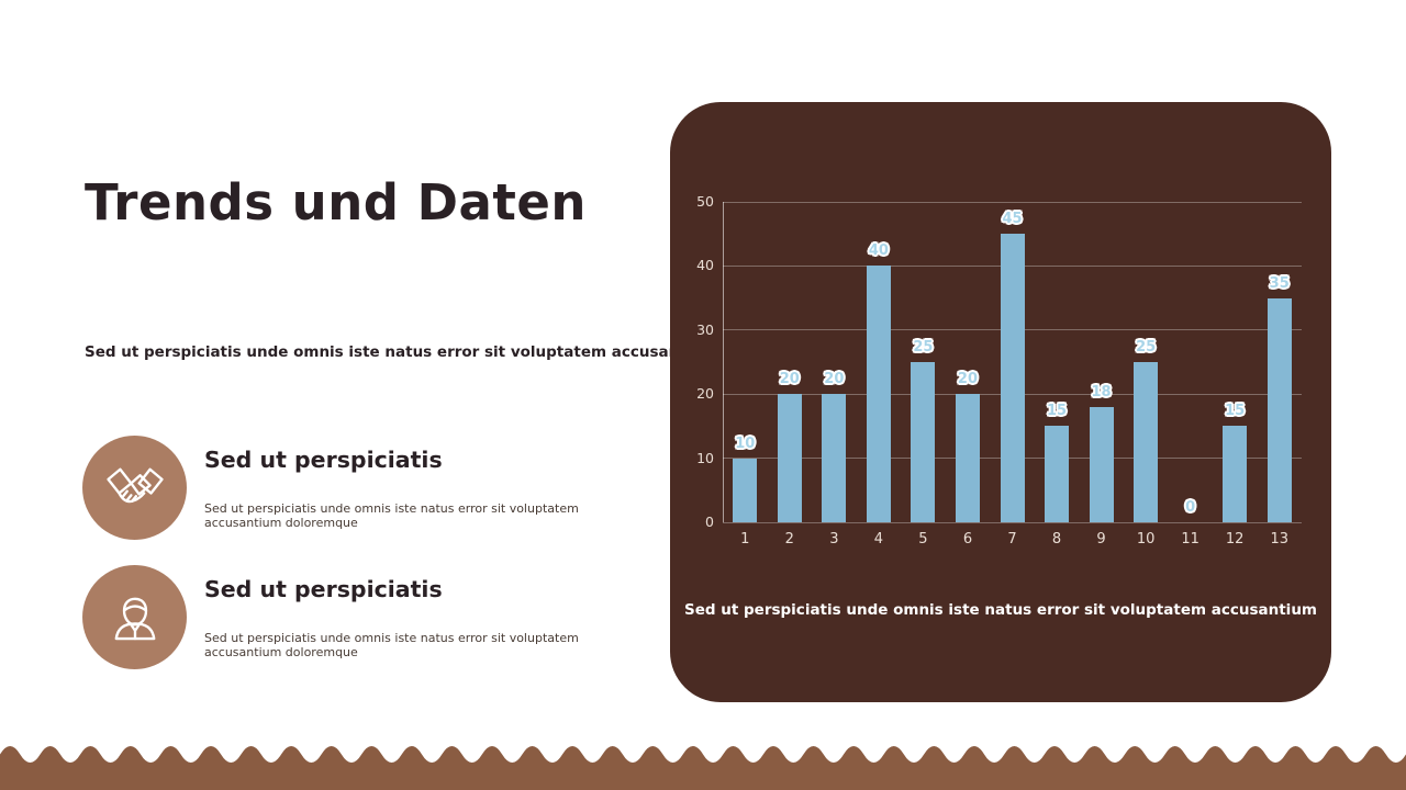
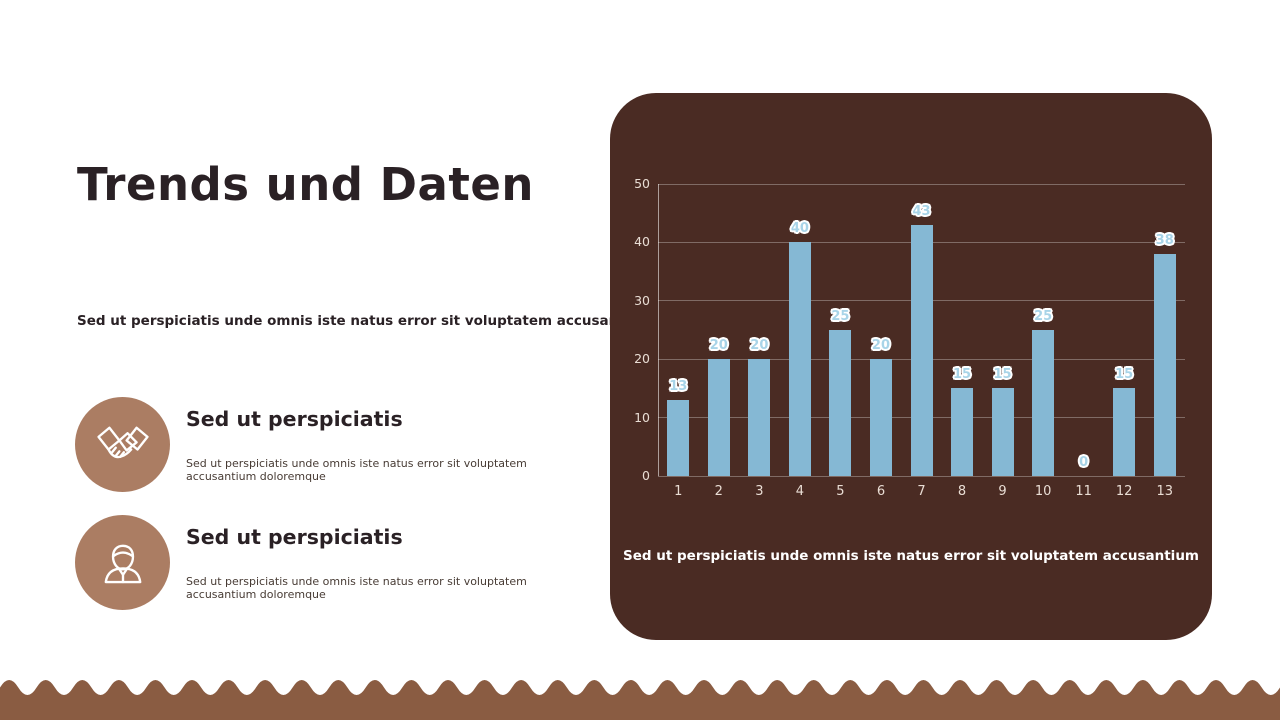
1: 10 -> 13
7: 45 -> 43
9: 18 -> 15
13: 35 -> 38
